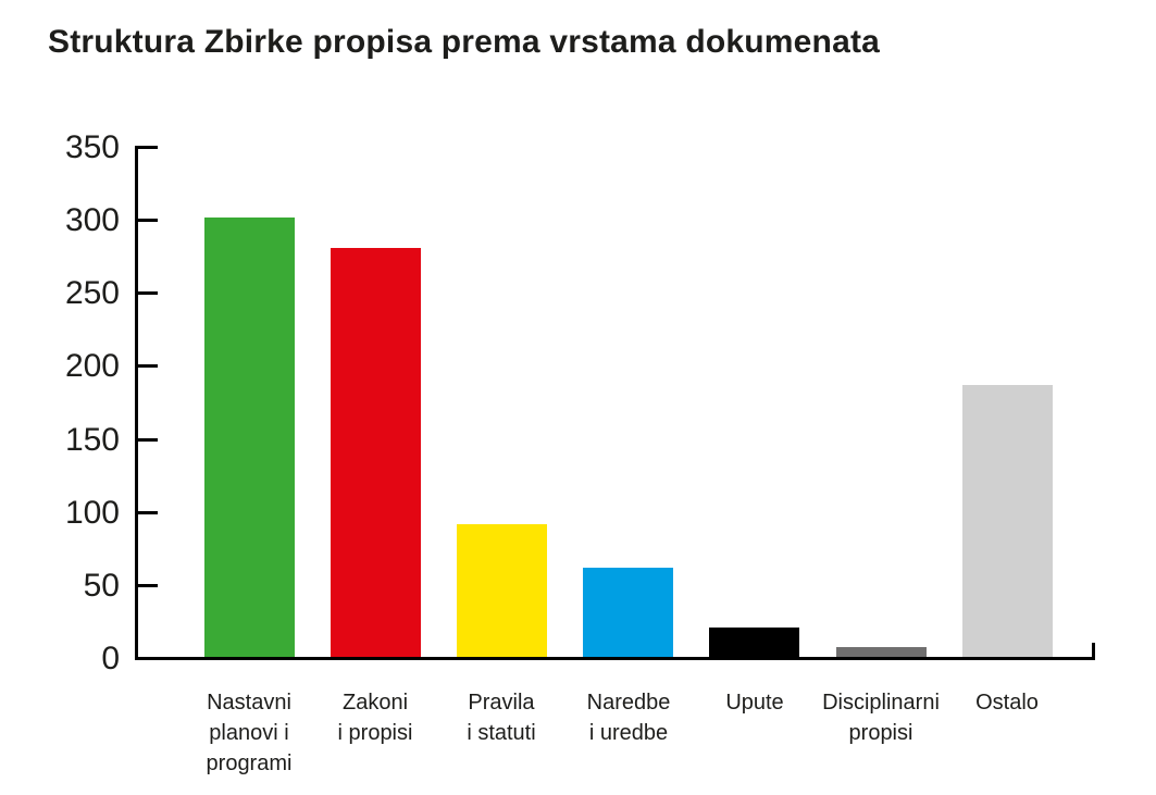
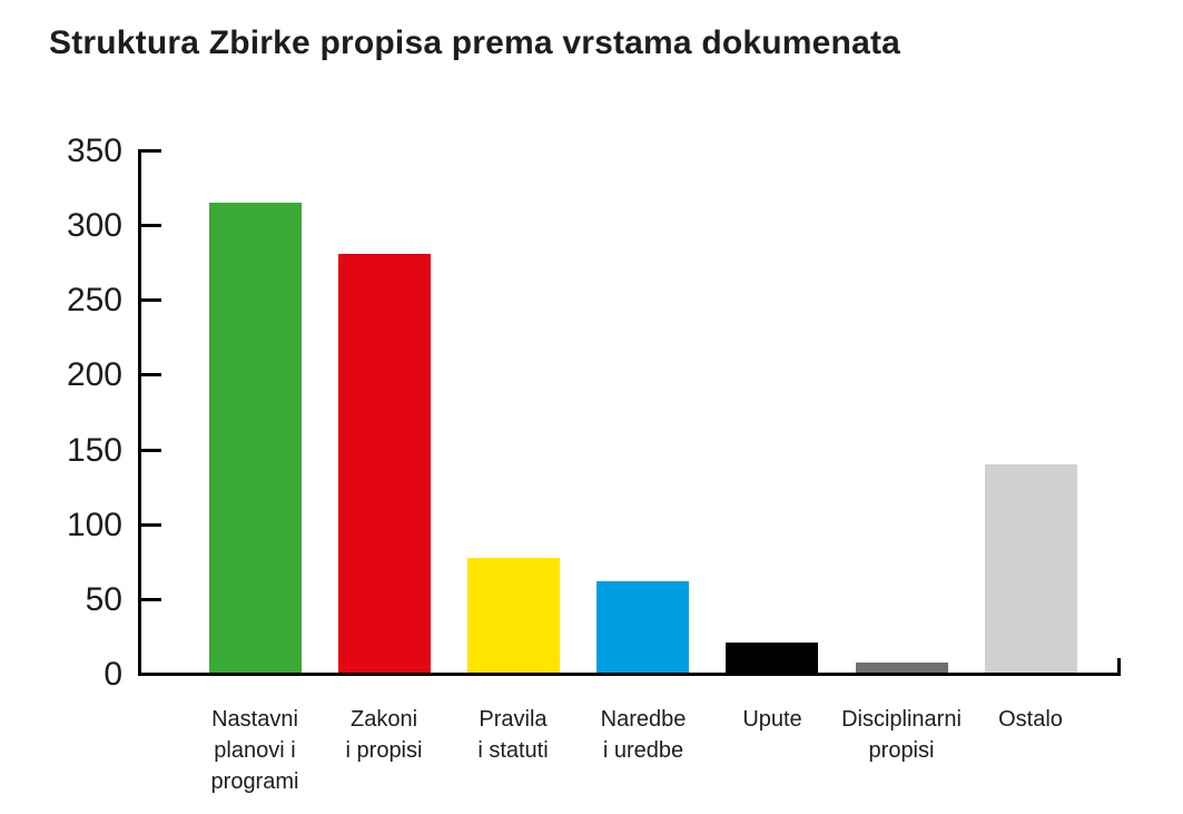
Nastavni planovi i programi: 301 -> 314
Pravila i statuti: 91 -> 77
Ostalo: 186 -> 139
